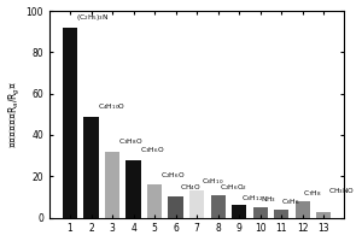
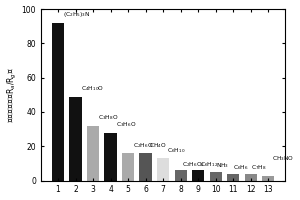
6: 10 -> 16
8: 11 -> 6
12: 8 -> 4
